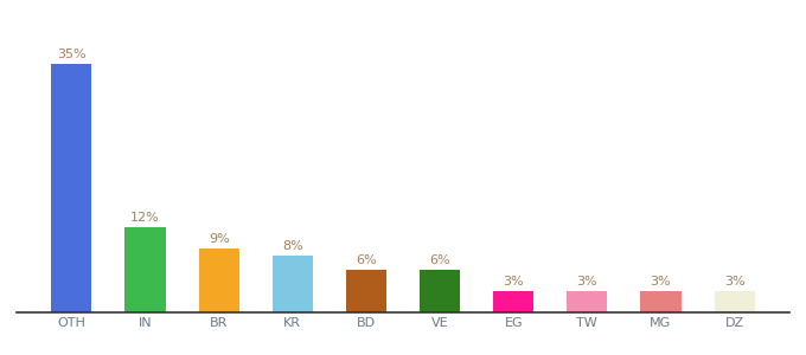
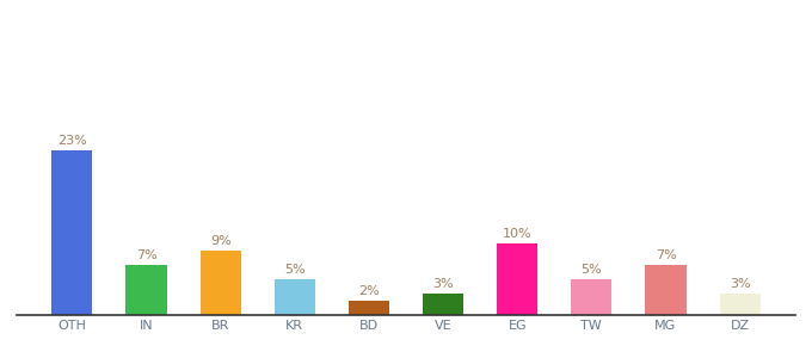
OTH: 35% -> 23%
IN: 12% -> 7%
KR: 8% -> 5%
BD: 6% -> 2%
VE: 6% -> 3%
EG: 3% -> 10%
TW: 3% -> 5%
MG: 3% -> 7%
